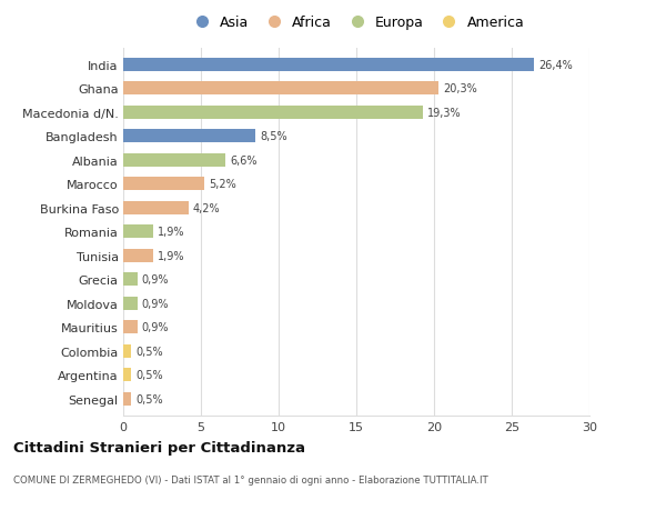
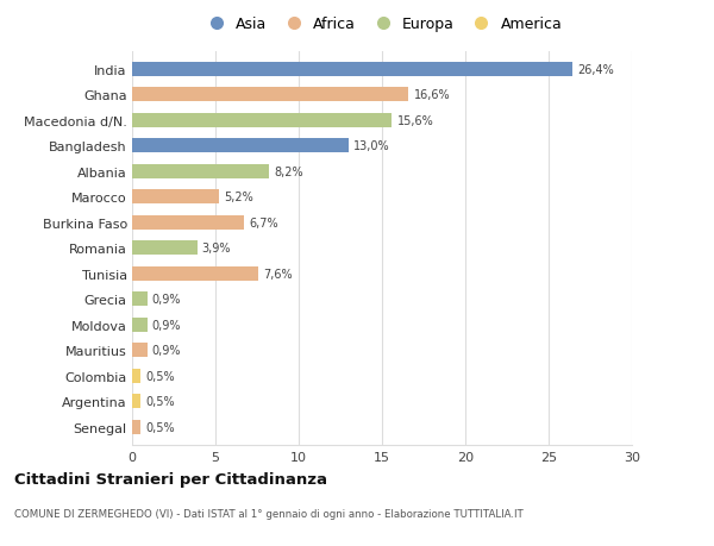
Ghana: 20,3% -> 16,6%
Macedonia d/N.: 19,3% -> 15,6%
Bangladesh: 8,5% -> 13,0%
Albania: 6,6% -> 8,2%
Burkina Faso: 4,2% -> 6,7%
Romania: 1,9% -> 3,9%
Tunisia: 1,9% -> 7,6%
